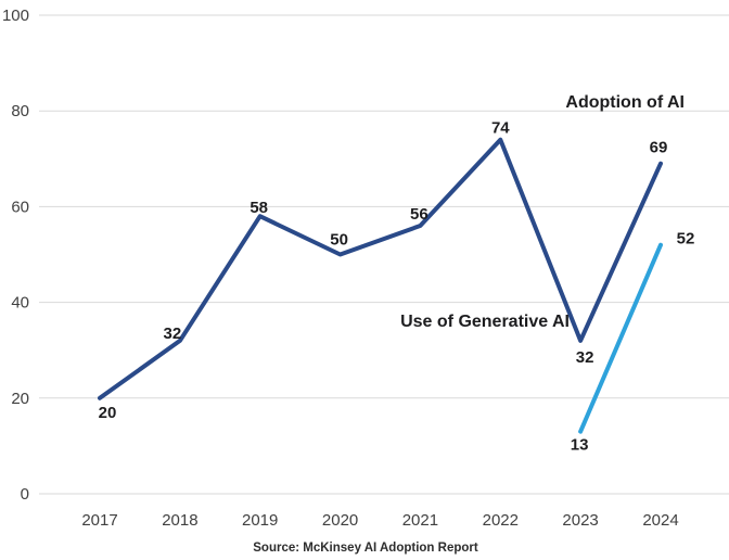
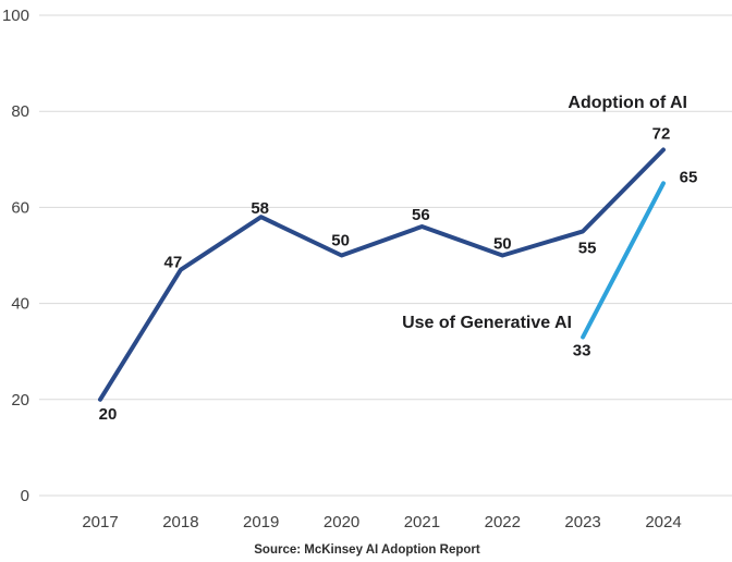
Adoption of AI/2018: 32 -> 47
Adoption of AI/2022: 74 -> 50
Adoption of AI/2023: 32 -> 55
Use of Generative AI/2023: 13 -> 33
Adoption of AI/2024: 69 -> 72
Use of Generative AI/2024: 52 -> 65
